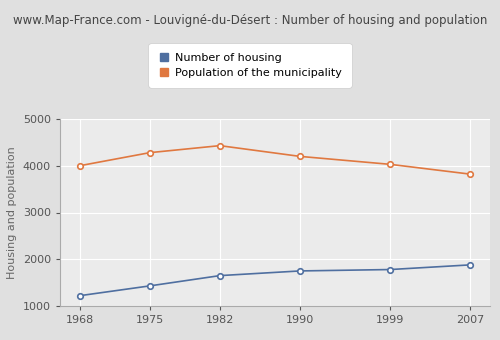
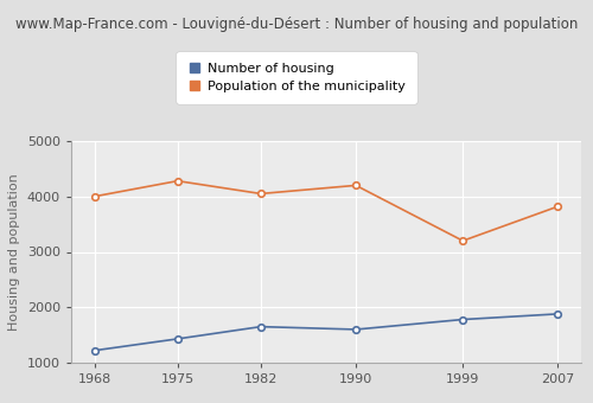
Population of the municipality/1982: 4430 -> 4050
Number of housing/1990: 1750 -> 1600
Population of the municipality/1999: 4030 -> 3200
